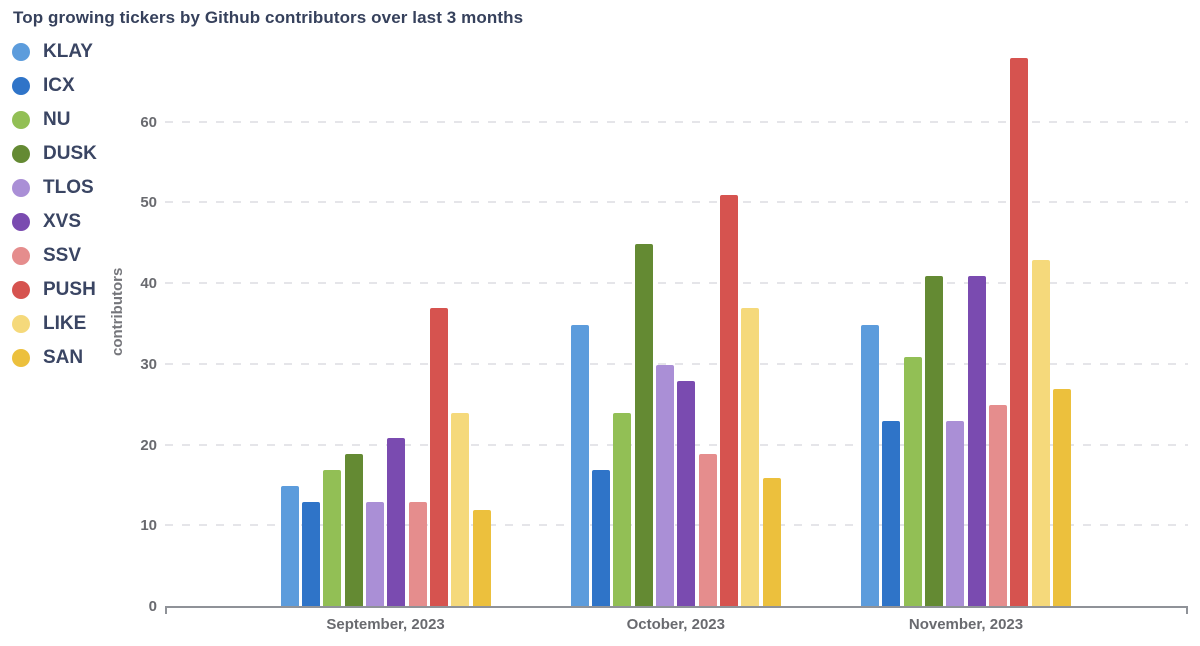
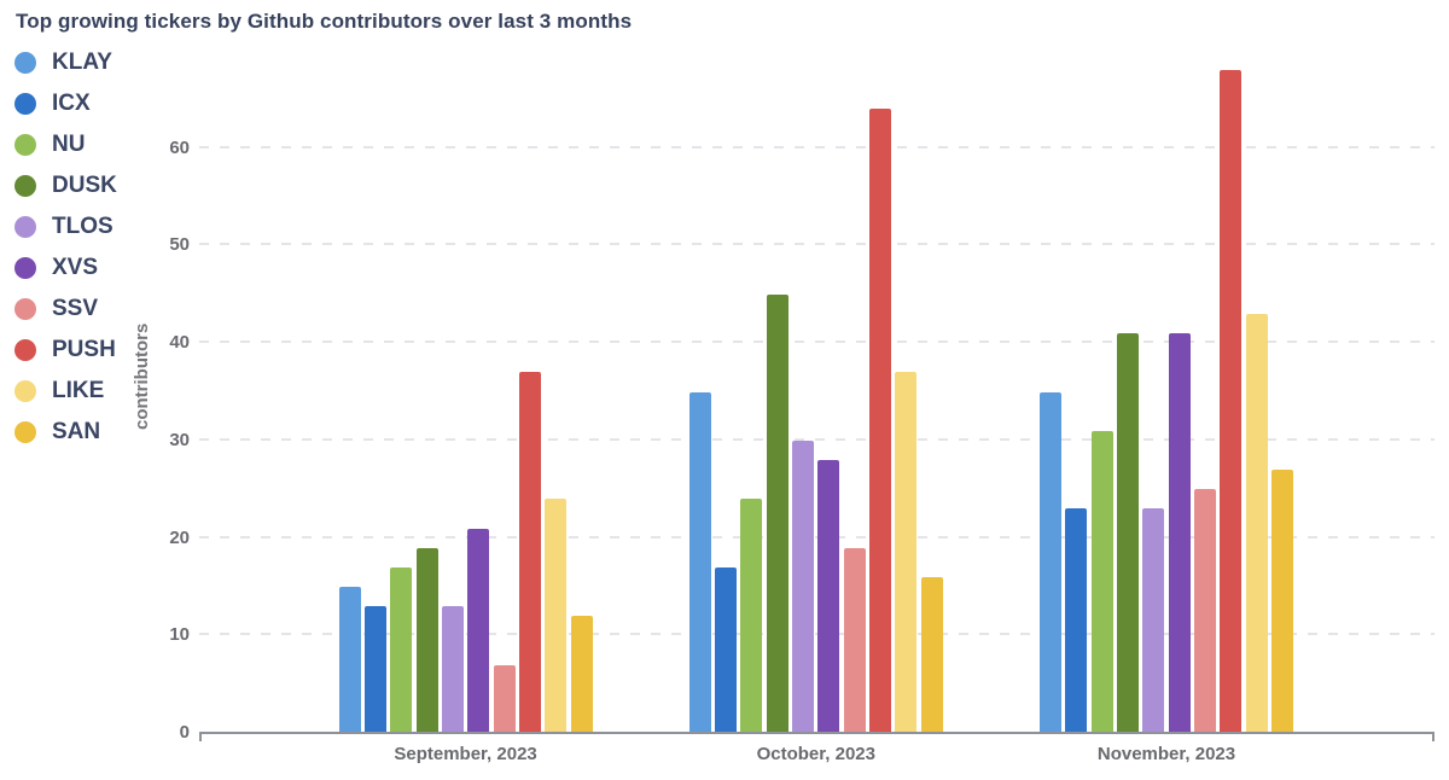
SSV/September, 2023: 13 -> 7
PUSH/October, 2023: 51 -> 64
